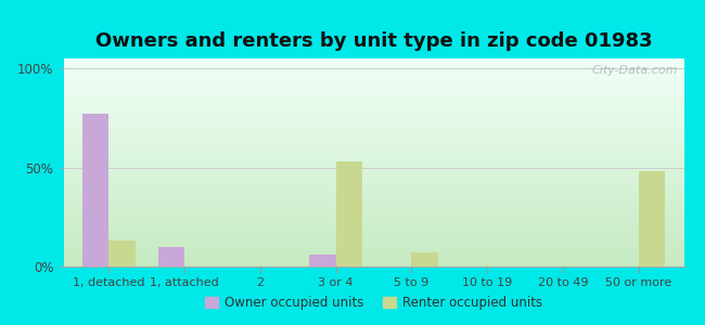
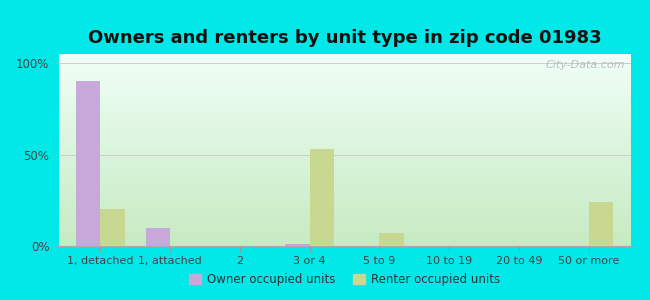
Owner occupied units/1, detached: 77% -> 90%
Renter occupied units/1, detached: 13% -> 20%
Owner occupied units/3 or 4: 6% -> 1%
Renter occupied units/50 or more: 48% -> 24%
